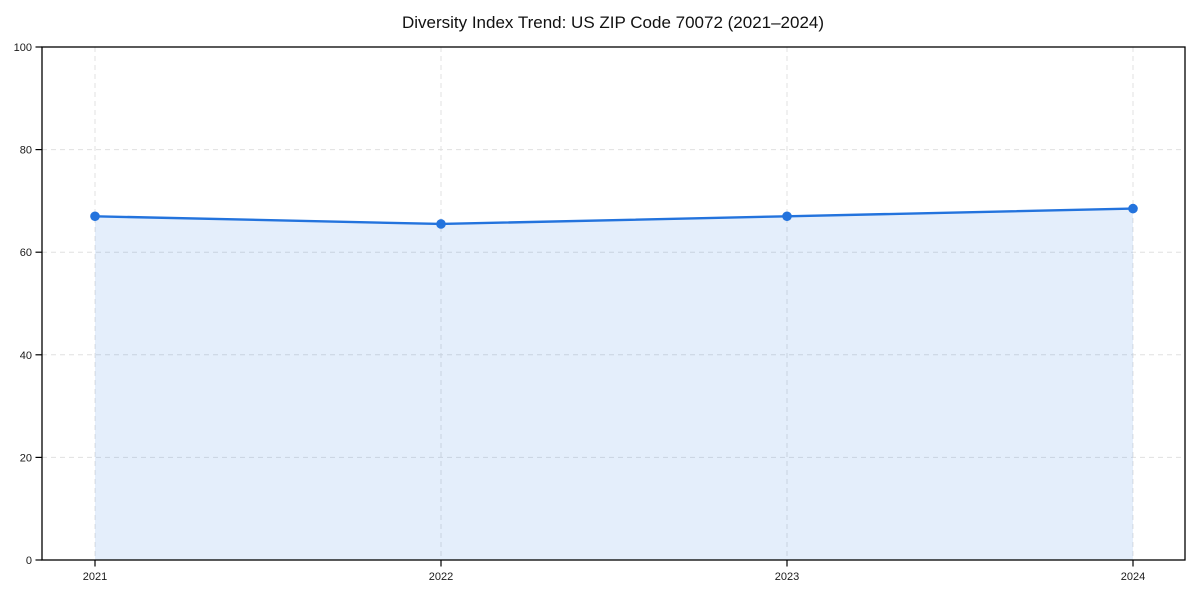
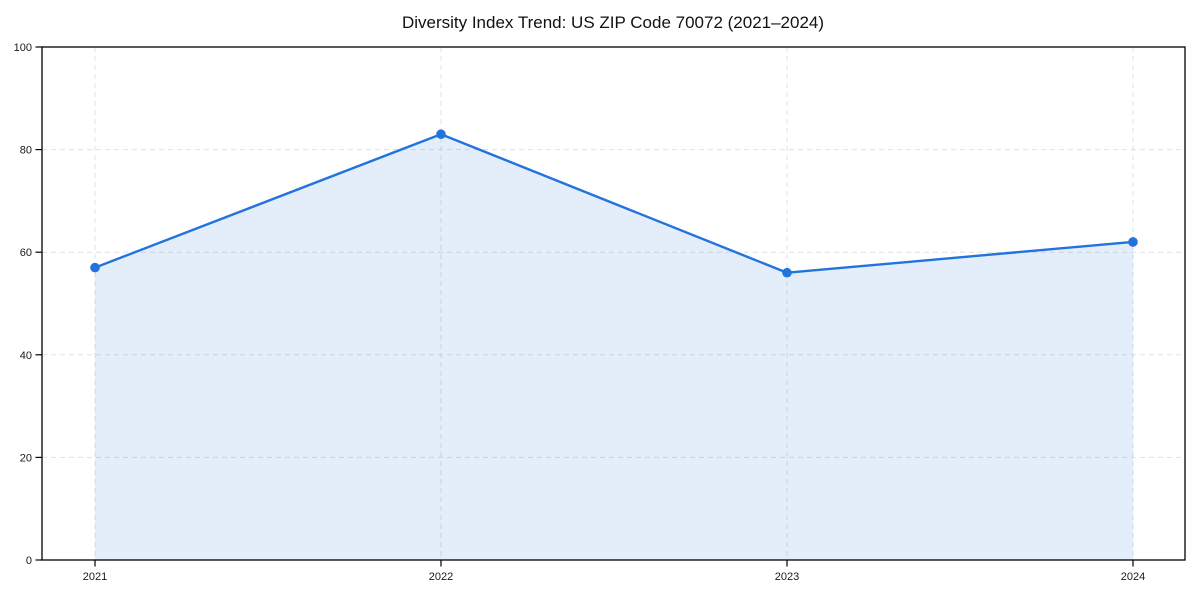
2021: 67 -> 57
2022: 66 -> 83
2023: 67 -> 56
2024: 68 -> 62
